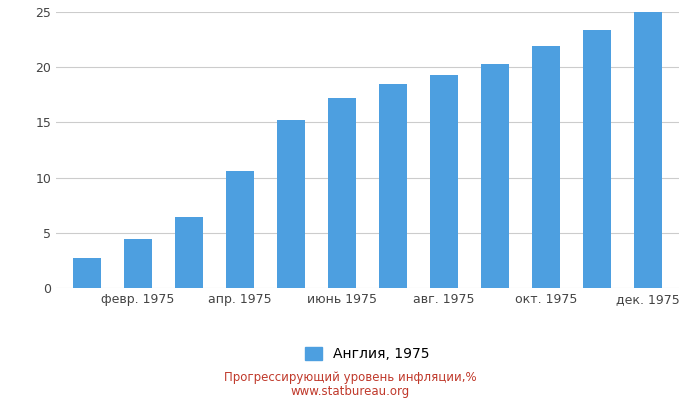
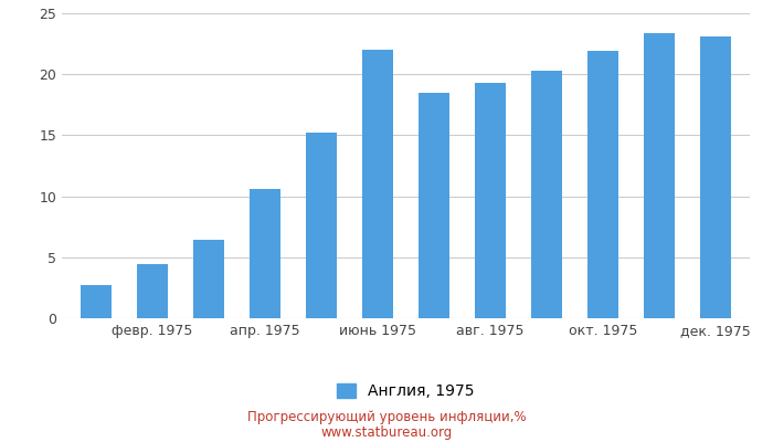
июнь 1975: 17.2 -> 22.0
дек. 1975: 25.0 -> 23.1
